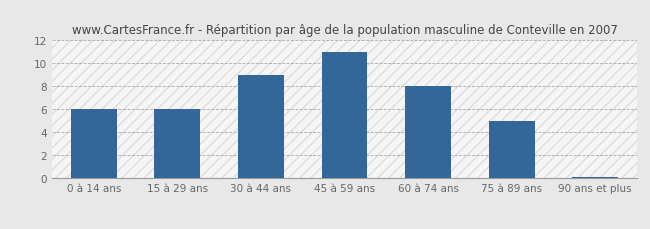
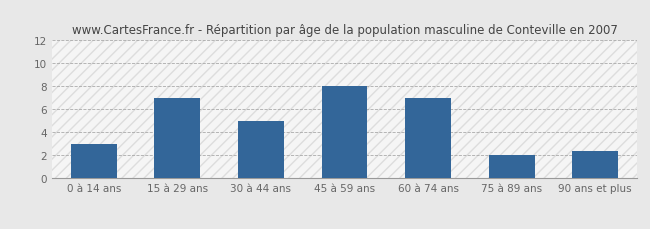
0 à 14 ans: 6.0 -> 3.0
15 à 29 ans: 6.0 -> 7.0
30 à 44 ans: 9.0 -> 5.0
45 à 59 ans: 11.0 -> 8.0
60 à 74 ans: 8.0 -> 7.0
75 à 89 ans: 5.0 -> 2.0
90 ans et plus: 0.1 -> 2.4
